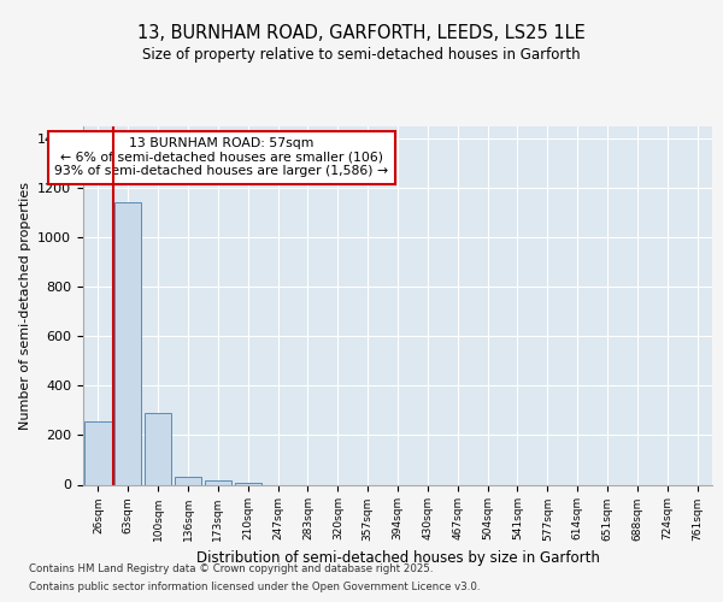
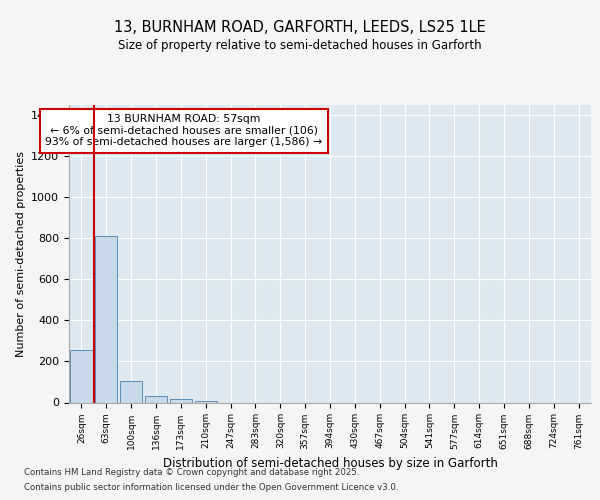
63sqm: 1143 -> 810
100sqm: 290 -> 105
